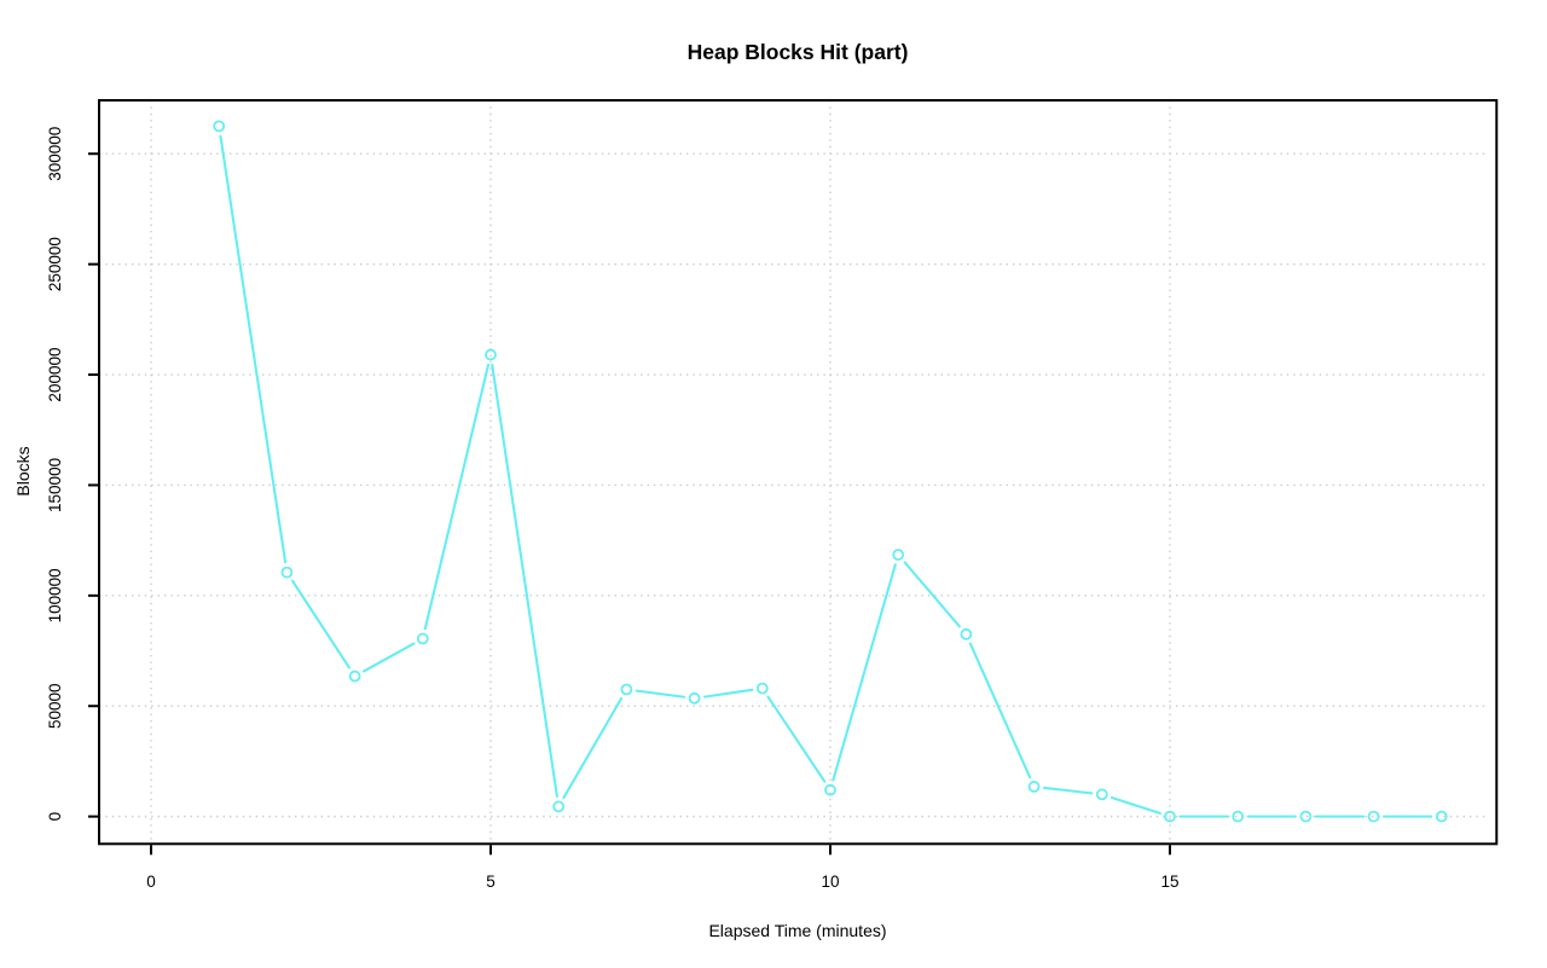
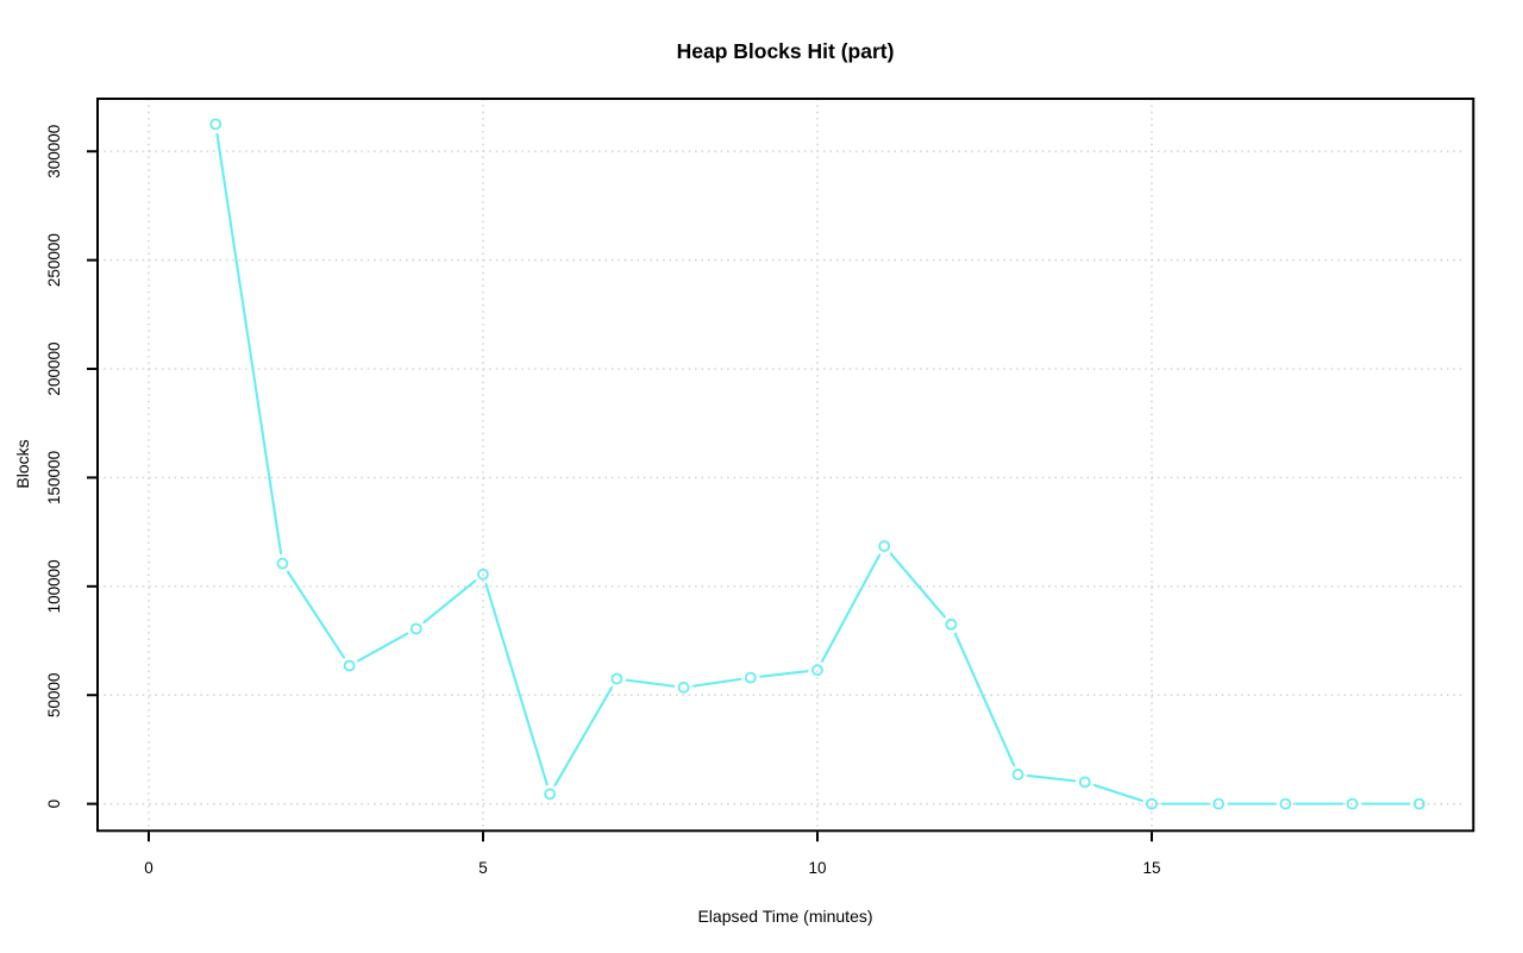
5: 209000 -> 106000
10: 12000 -> 62000
